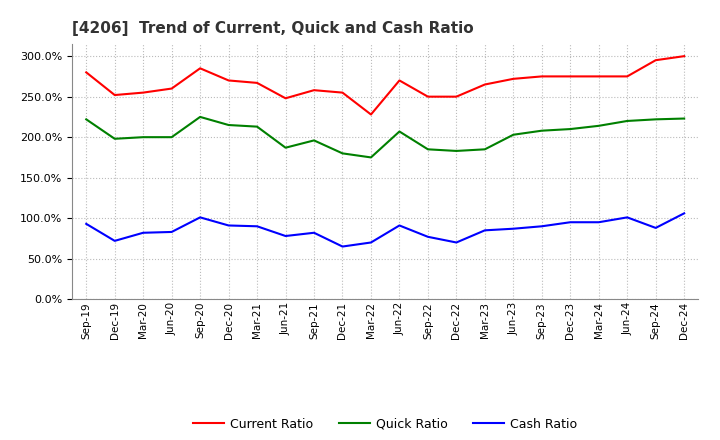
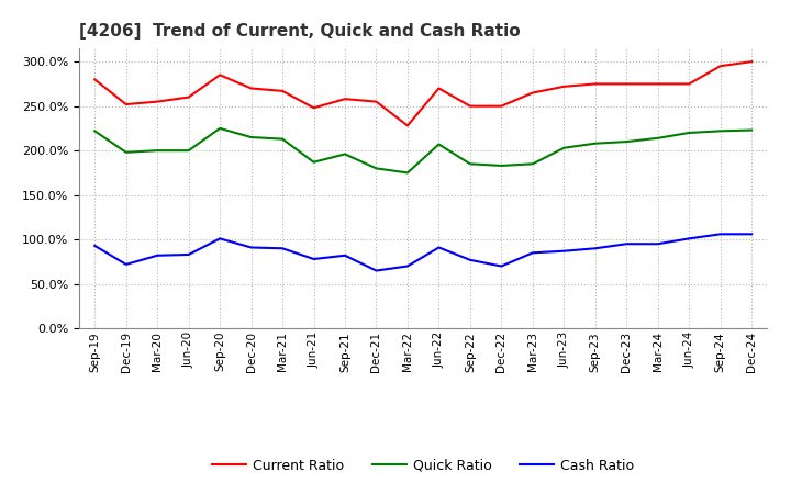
Cash Ratio/Sep-24: 88% -> 106%
